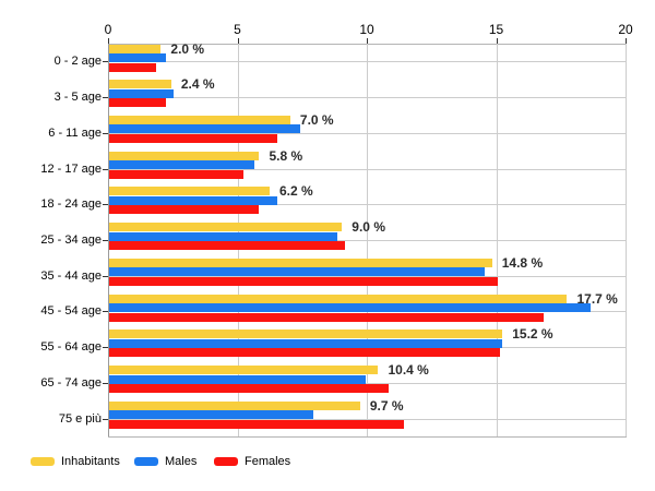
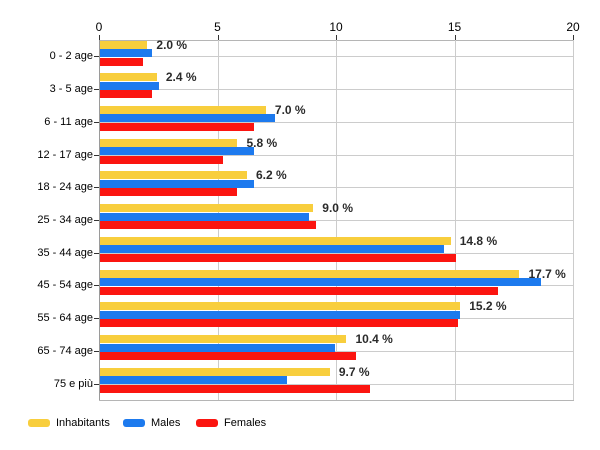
Males/12 - 17 age: 5.6 -> 6.5
